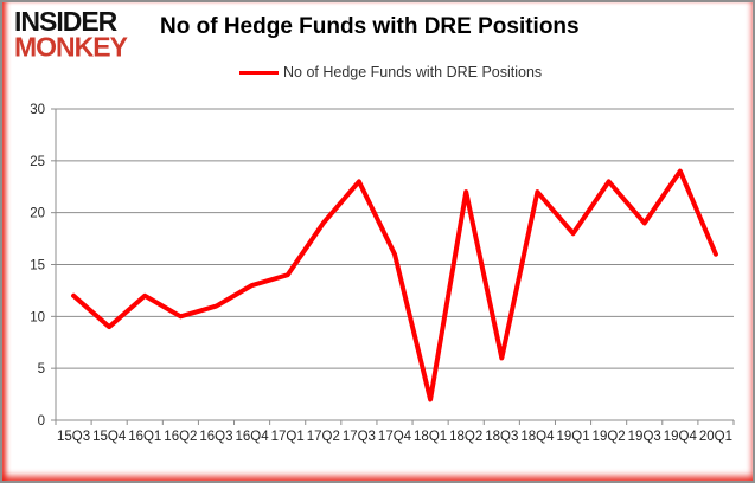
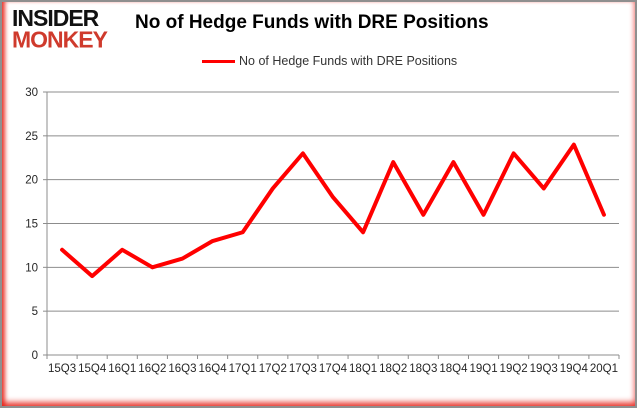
17Q4: 16 -> 18
18Q1: 2 -> 14
18Q3: 6 -> 16
19Q1: 18 -> 16
